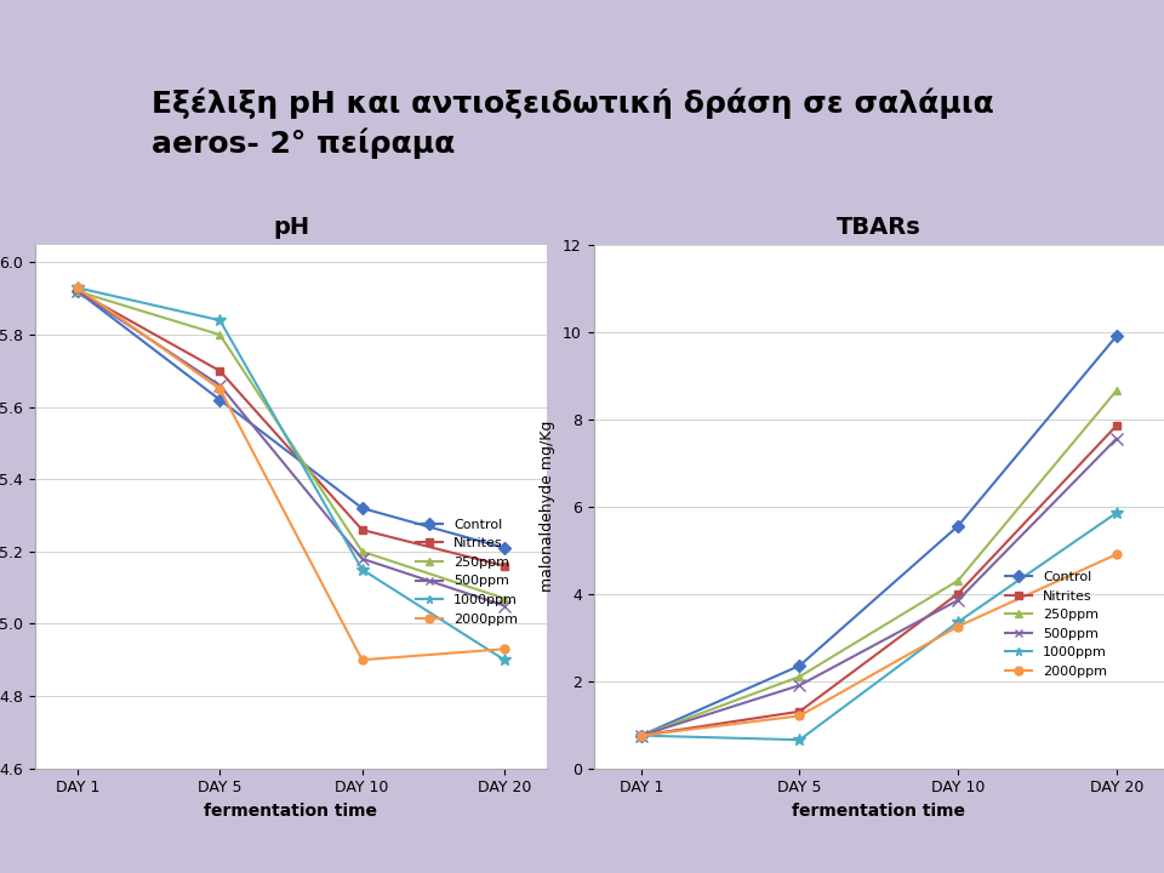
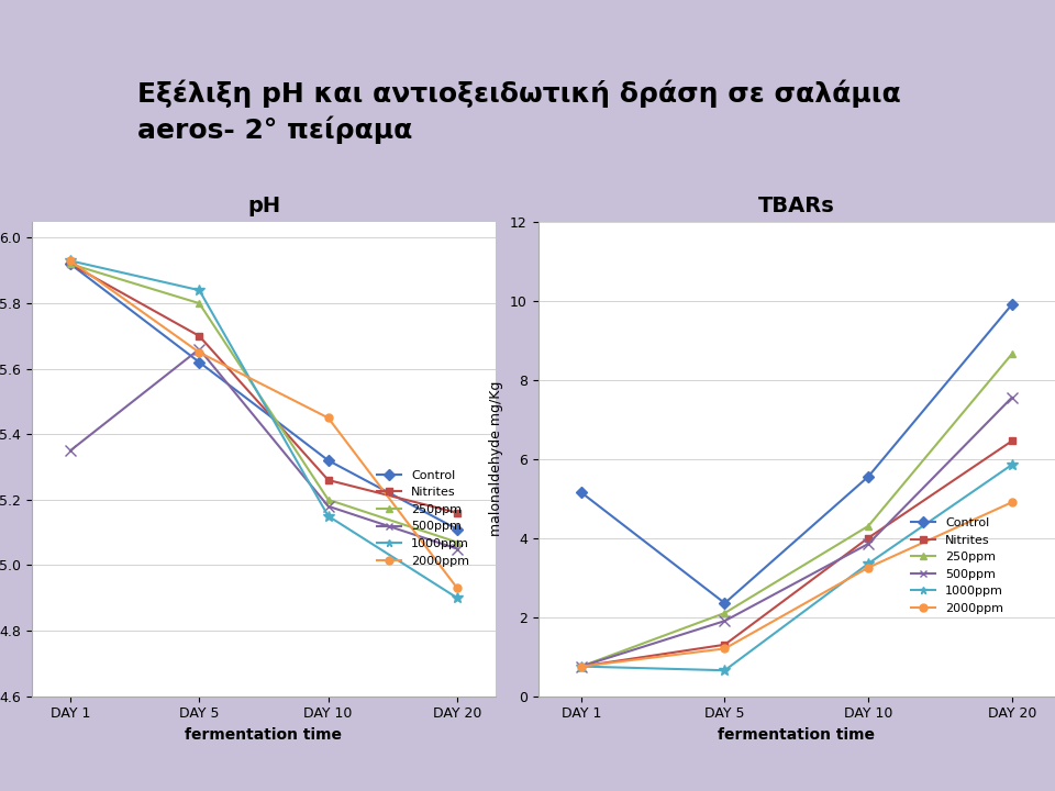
pH/500ppm/DAY 1: 5.92 -> 5.35
pH/2000ppm/DAY 10: 4.90 -> 5.45
pH/Control/DAY 20: 5.21 -> 5.11
TBARs/Control/DAY 1: 0.75 -> 5.15
TBARs/Nitrites/DAY 20: 7.85 -> 6.45
